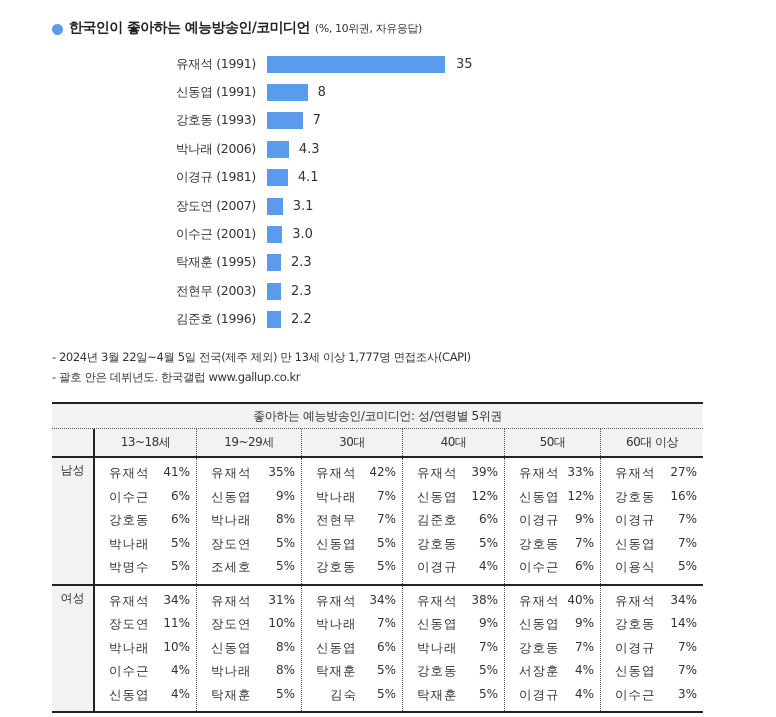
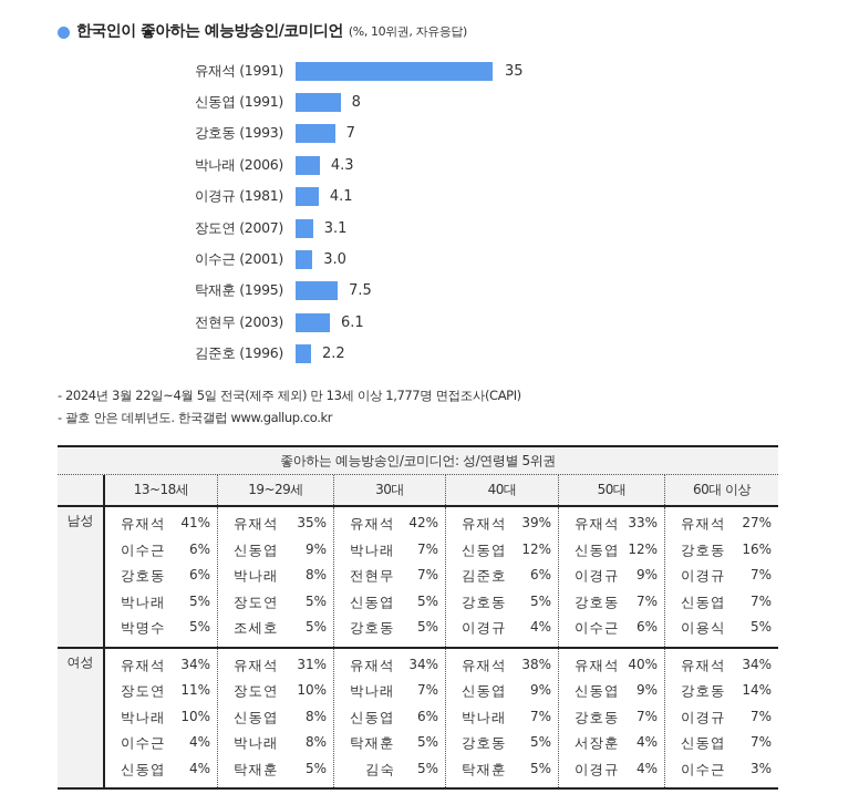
탁재훈 (1995): 2.3 -> 7.5
전현무 (2003): 2.3 -> 6.1
